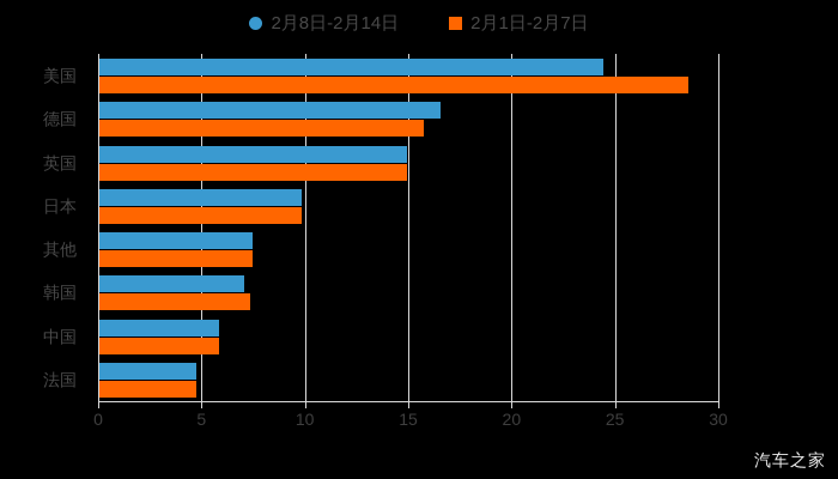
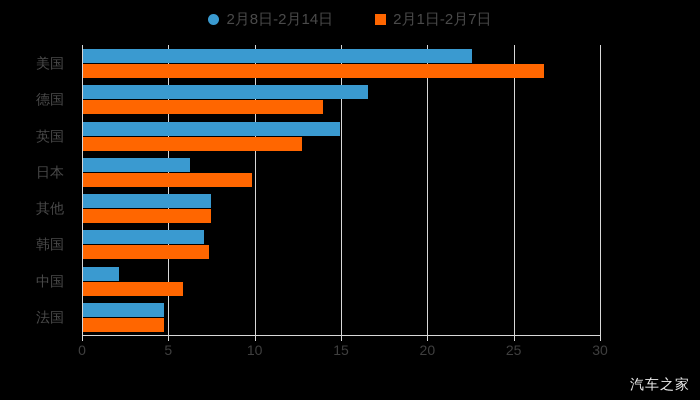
2月8日-2月14日/美国: 24.4 -> 22.5
2月1日-2月7日/美国: 28.5 -> 26.7
2月1日-2月7日/德国: 15.7 -> 13.9
2月1日-2月7日/英国: 14.9 -> 12.7
2月8日-2月14日/日本: 9.8 -> 6.2
2月8日-2月14日/中国: 5.8 -> 2.1
